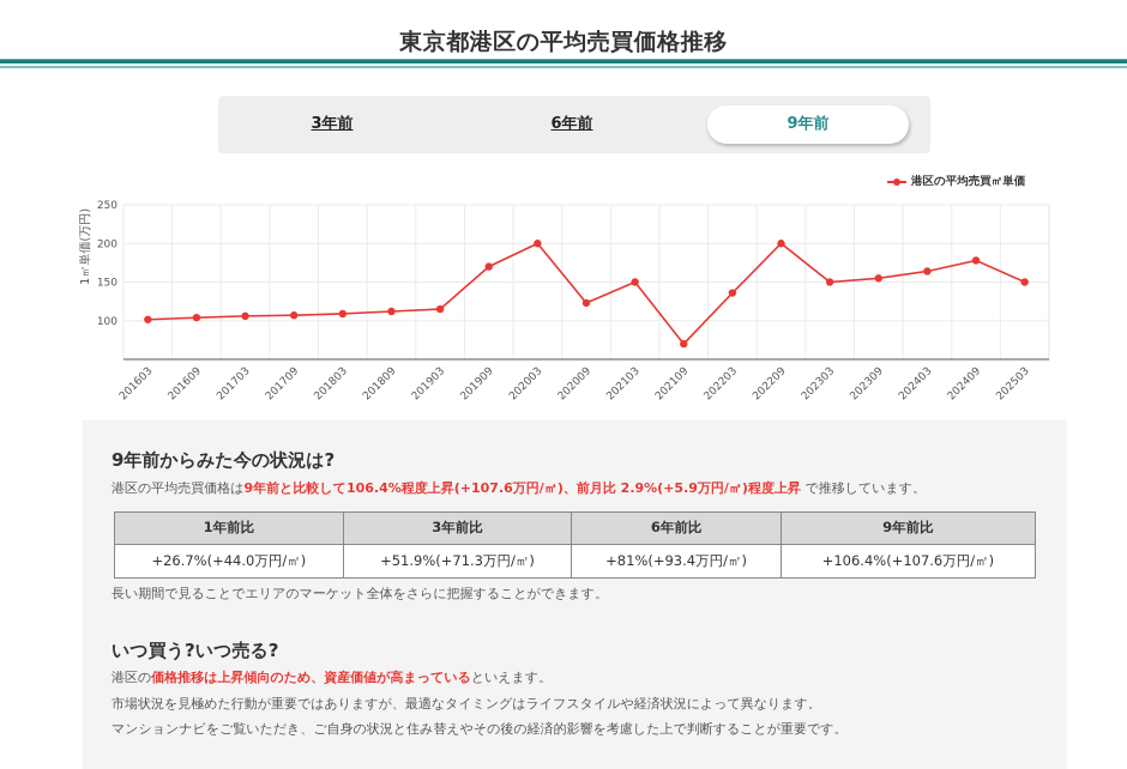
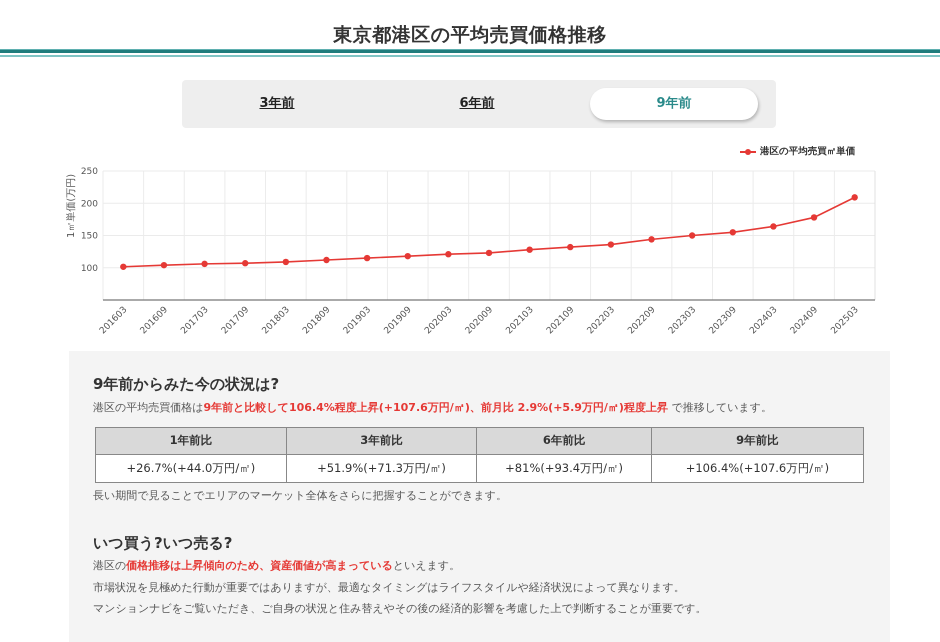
201909: 170 -> 120
202003: 200 -> 120
202103: 150 -> 130
202109: 70 -> 130
202209: 200 -> 140
202503: 150 -> 210
